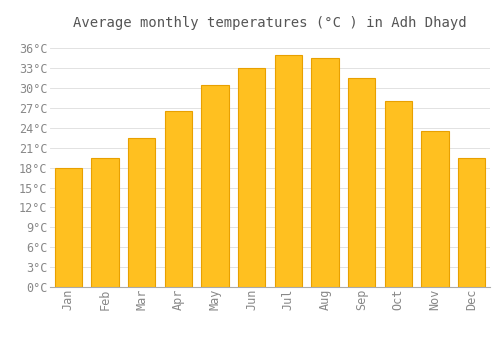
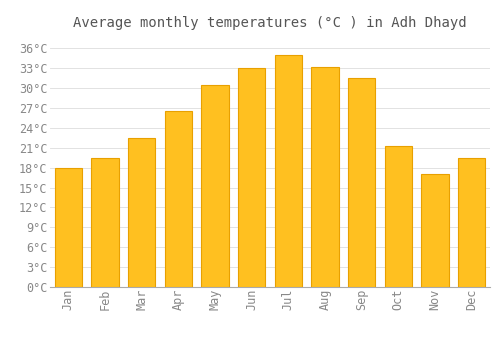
Aug: 34.5°C -> 33.2°C
Oct: 28.0°C -> 21.2°C
Nov: 23.5°C -> 17.0°C
